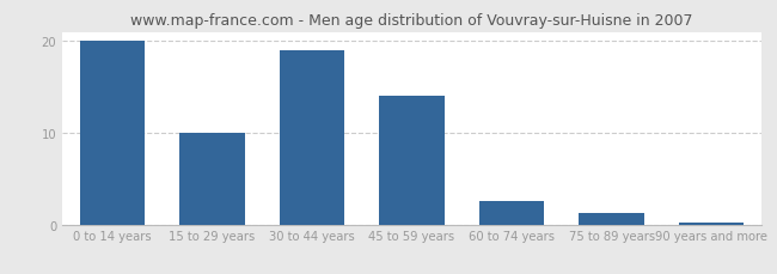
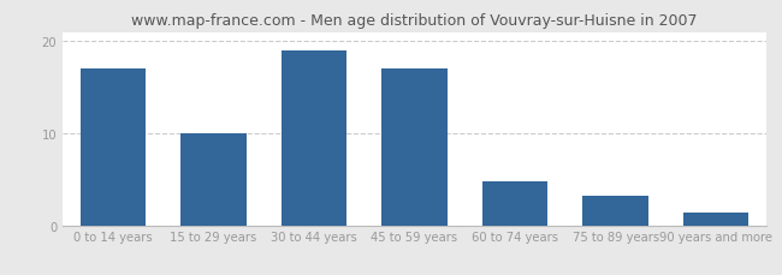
0 to 14 years: 20.0 -> 17.0
45 to 59 years: 14.0 -> 17.0
60 to 74 years: 2.5 -> 4.8
75 to 89 years: 1.2 -> 3.2
90 years and more: 0.2 -> 1.4
